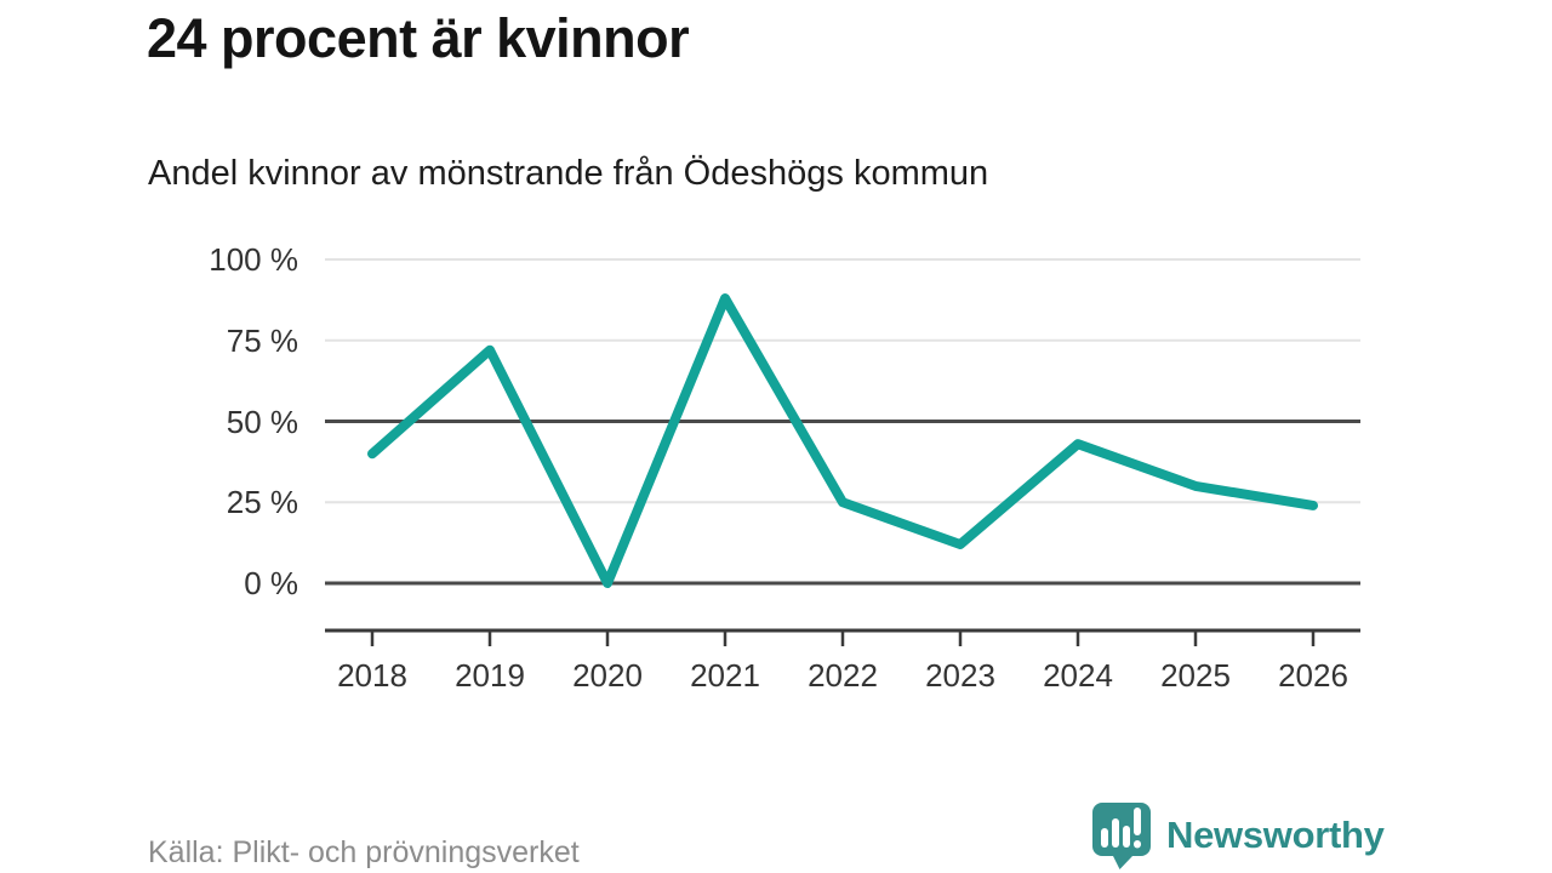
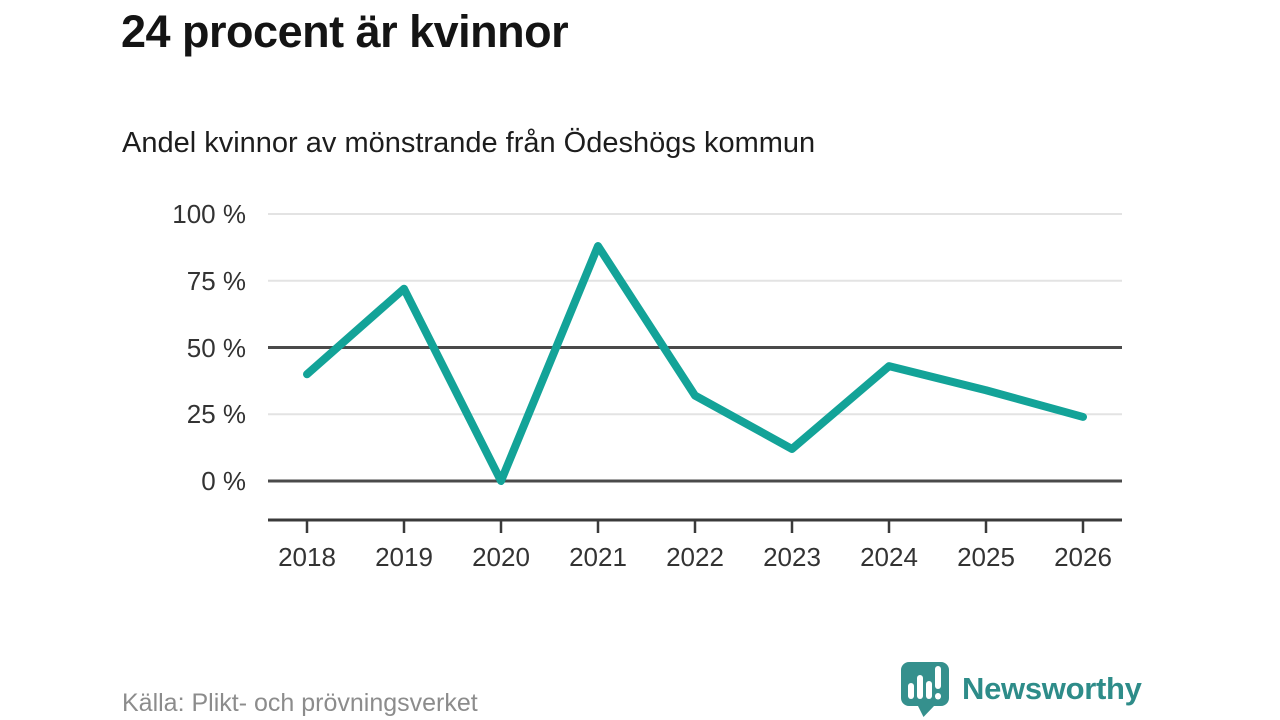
2022: 25% -> 32%
2025: 30% -> 34%
